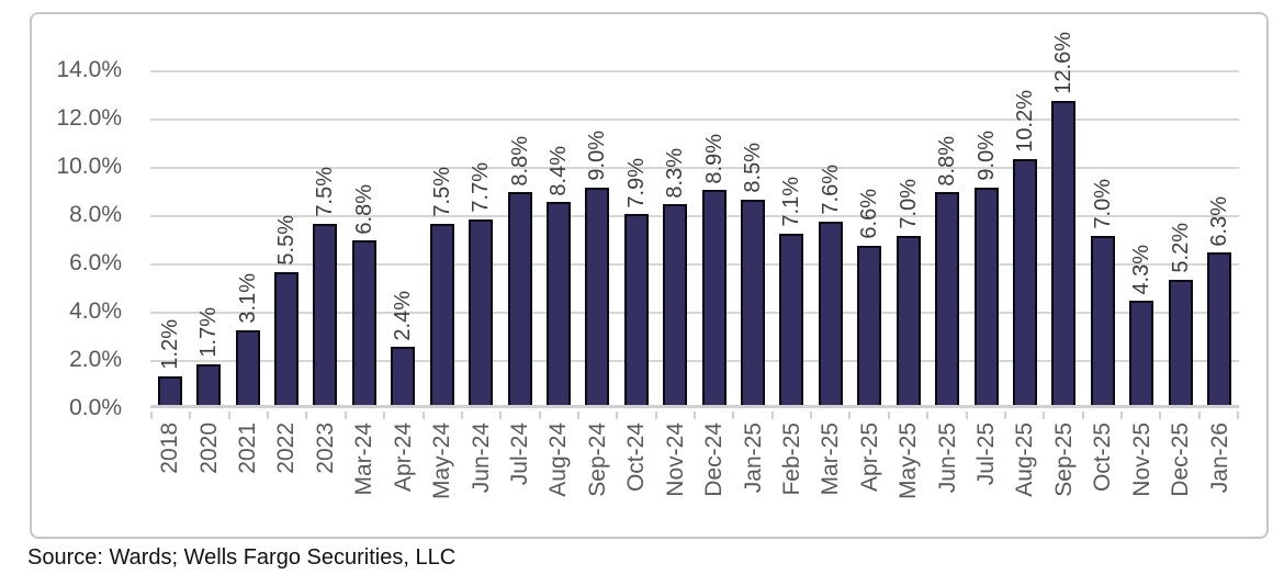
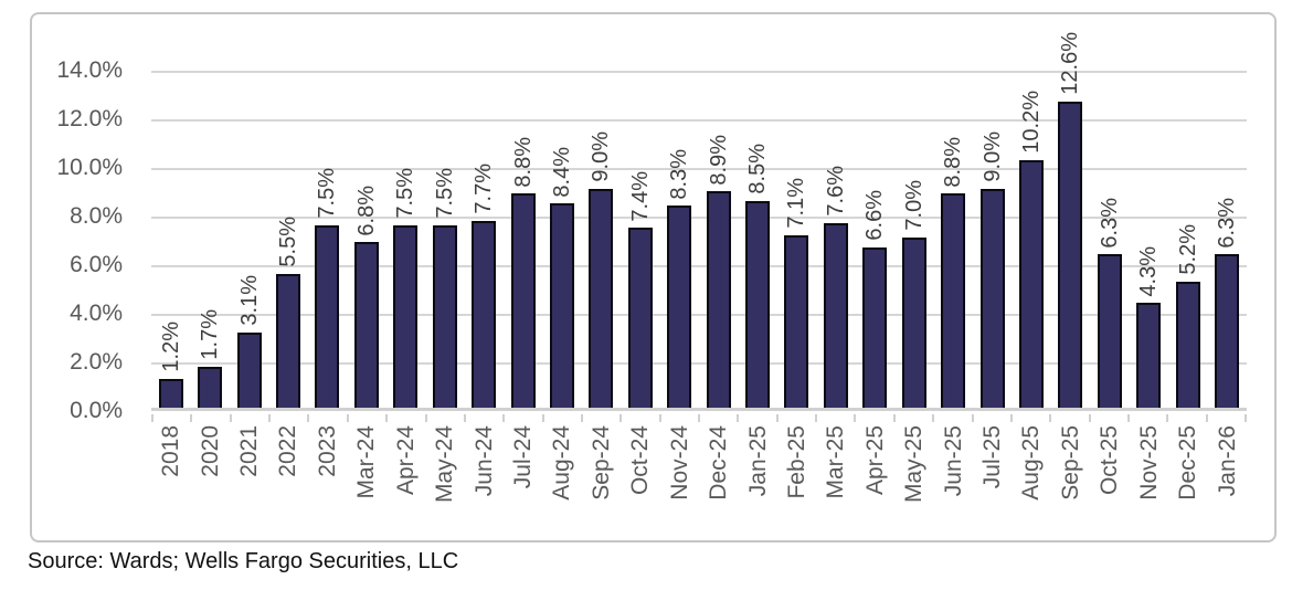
Apr-24: 2.4% -> 7.5%
Oct-24: 7.9% -> 7.4%
Oct-25: 7.0% -> 6.3%
